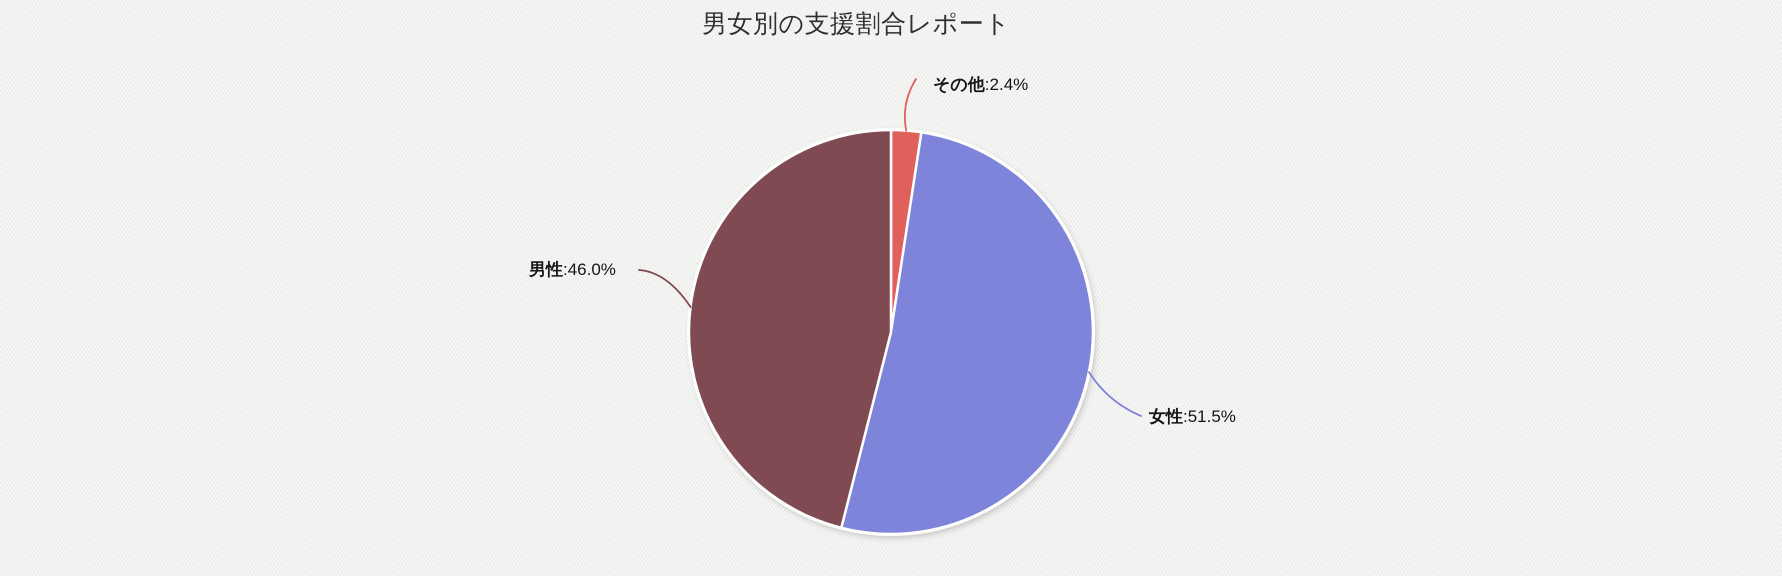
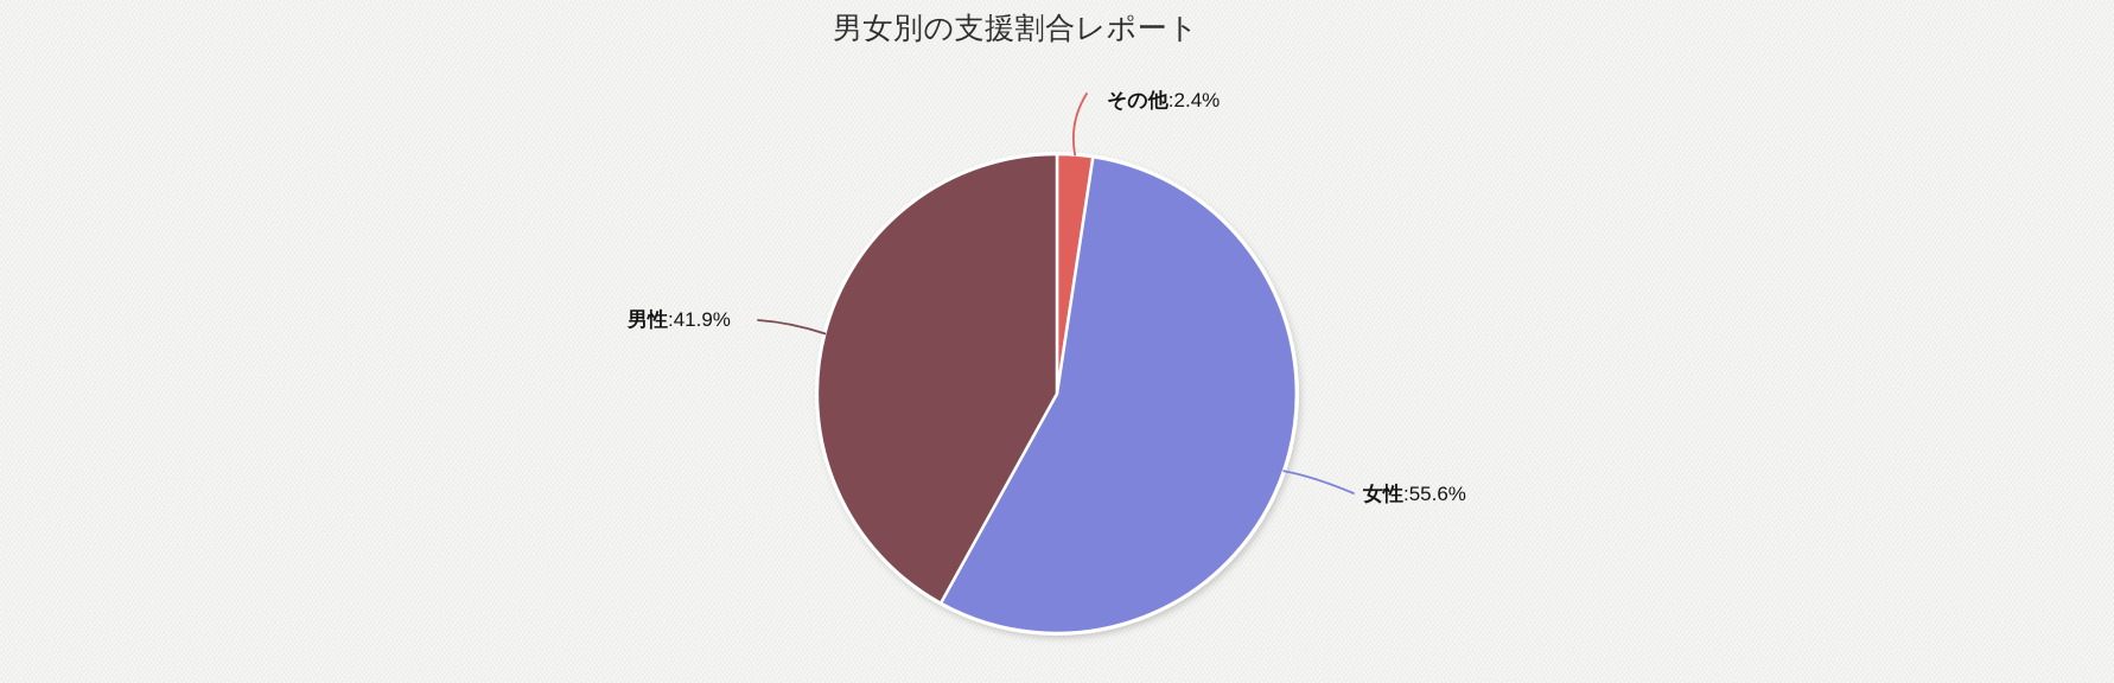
女性: 51.5 -> 55.6
男性: 46.0 -> 41.9
